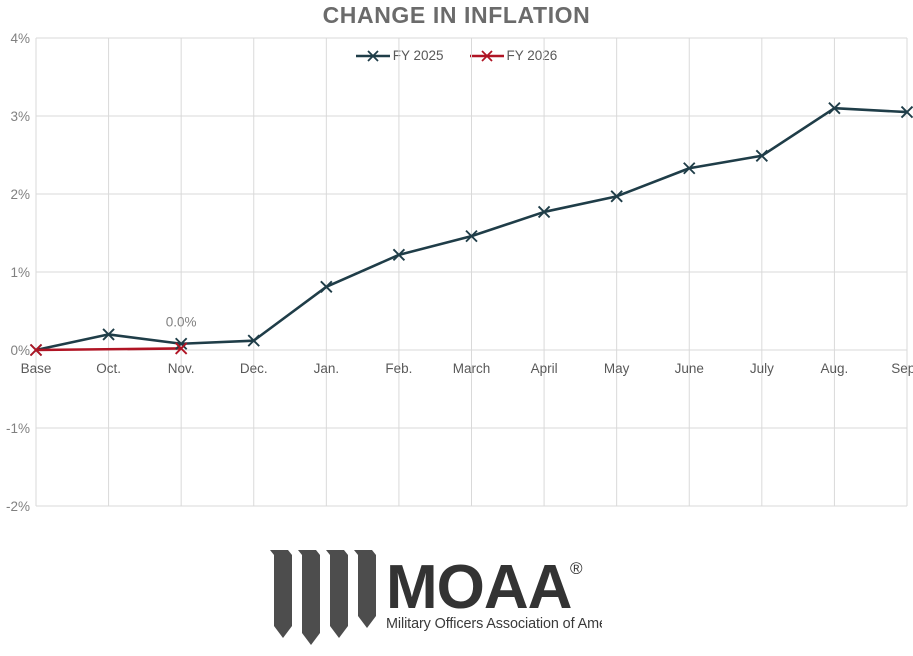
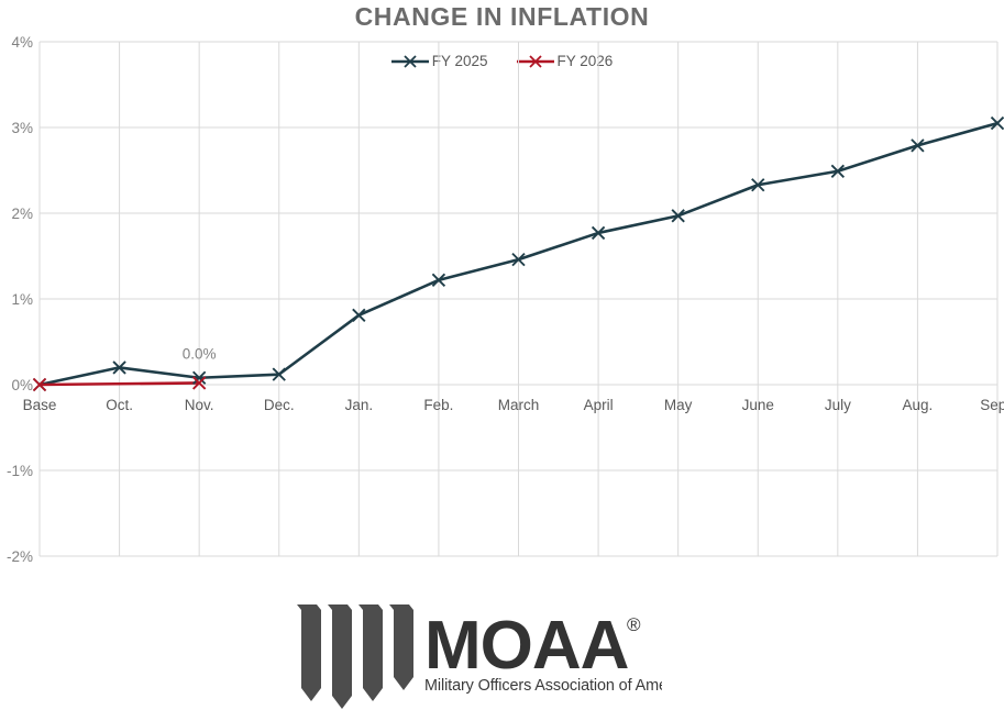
FY 2025/Aug.: 3.1% -> 2.8%
